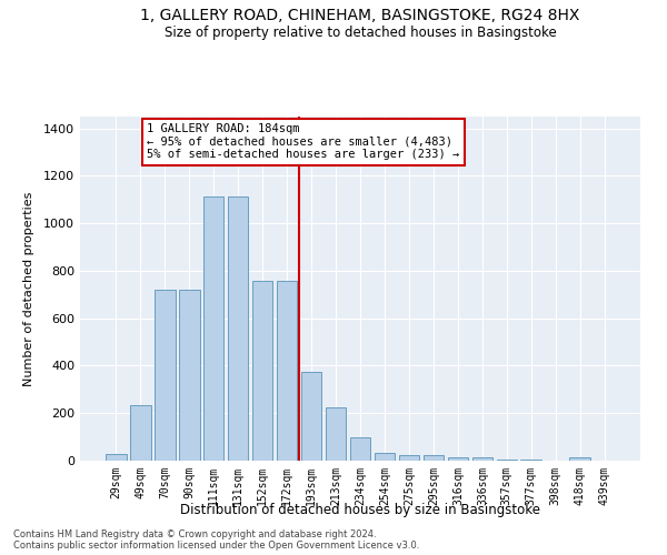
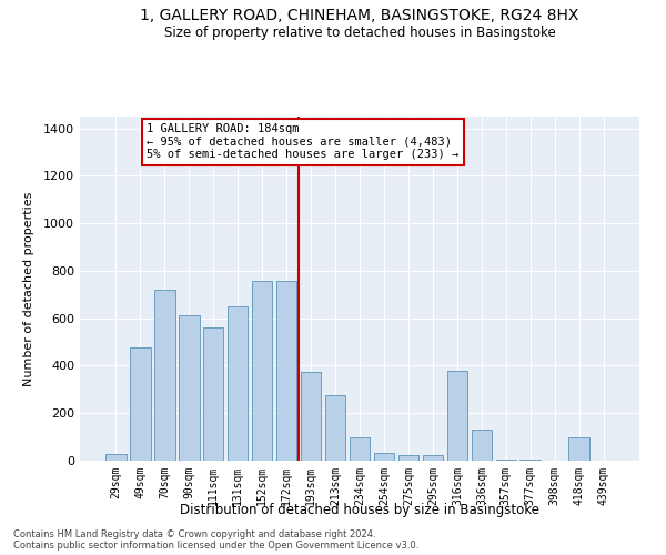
49sqm: 235 -> 475
90sqm: 720 -> 615
111sqm: 1115 -> 560
131sqm: 1115 -> 650
213sqm: 225 -> 275
316sqm: 15 -> 380
336sqm: 13 -> 130
418sqm: 12 -> 100
